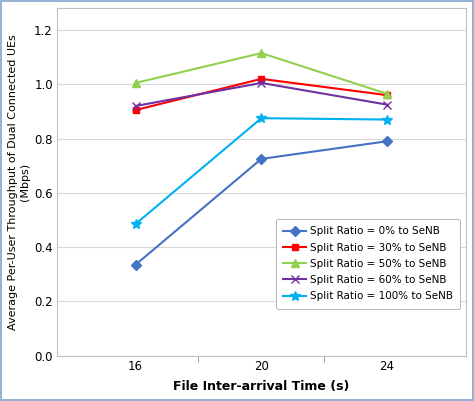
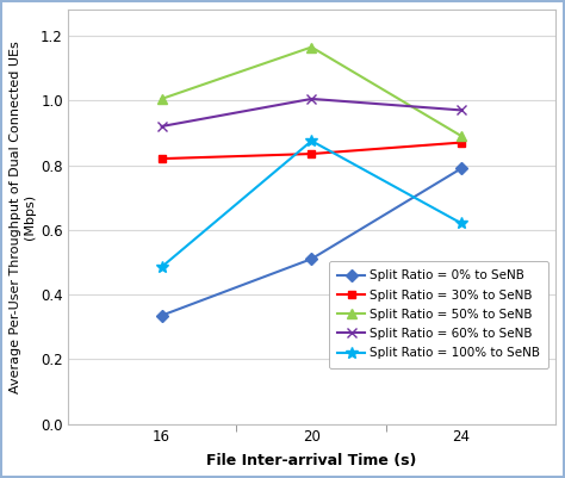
Split Ratio = 30% to SeNB/16: 0.905 -> 0.820
Split Ratio = 0% to SeNB/20: 0.725 -> 0.510
Split Ratio = 30% to SeNB/20: 1.020 -> 0.835
Split Ratio = 50% to SeNB/20: 1.115 -> 1.165
Split Ratio = 30% to SeNB/24: 0.960 -> 0.870
Split Ratio = 50% to SeNB/24: 0.965 -> 0.890
Split Ratio = 60% to SeNB/24: 0.925 -> 0.970
Split Ratio = 100% to SeNB/24: 0.870 -> 0.620
